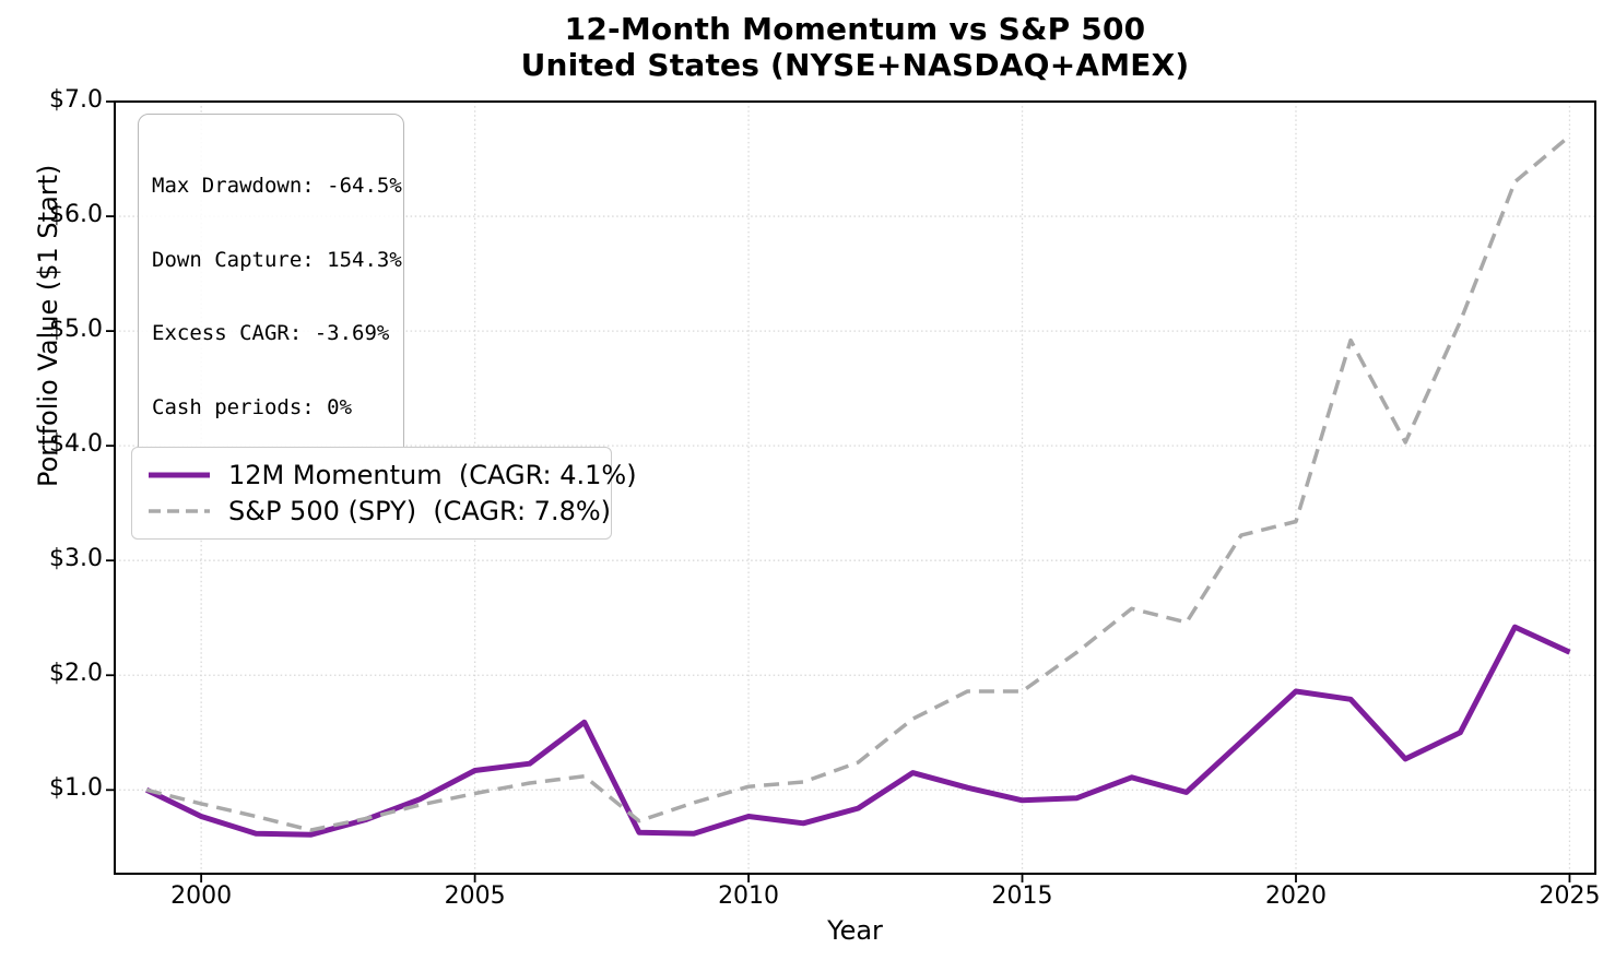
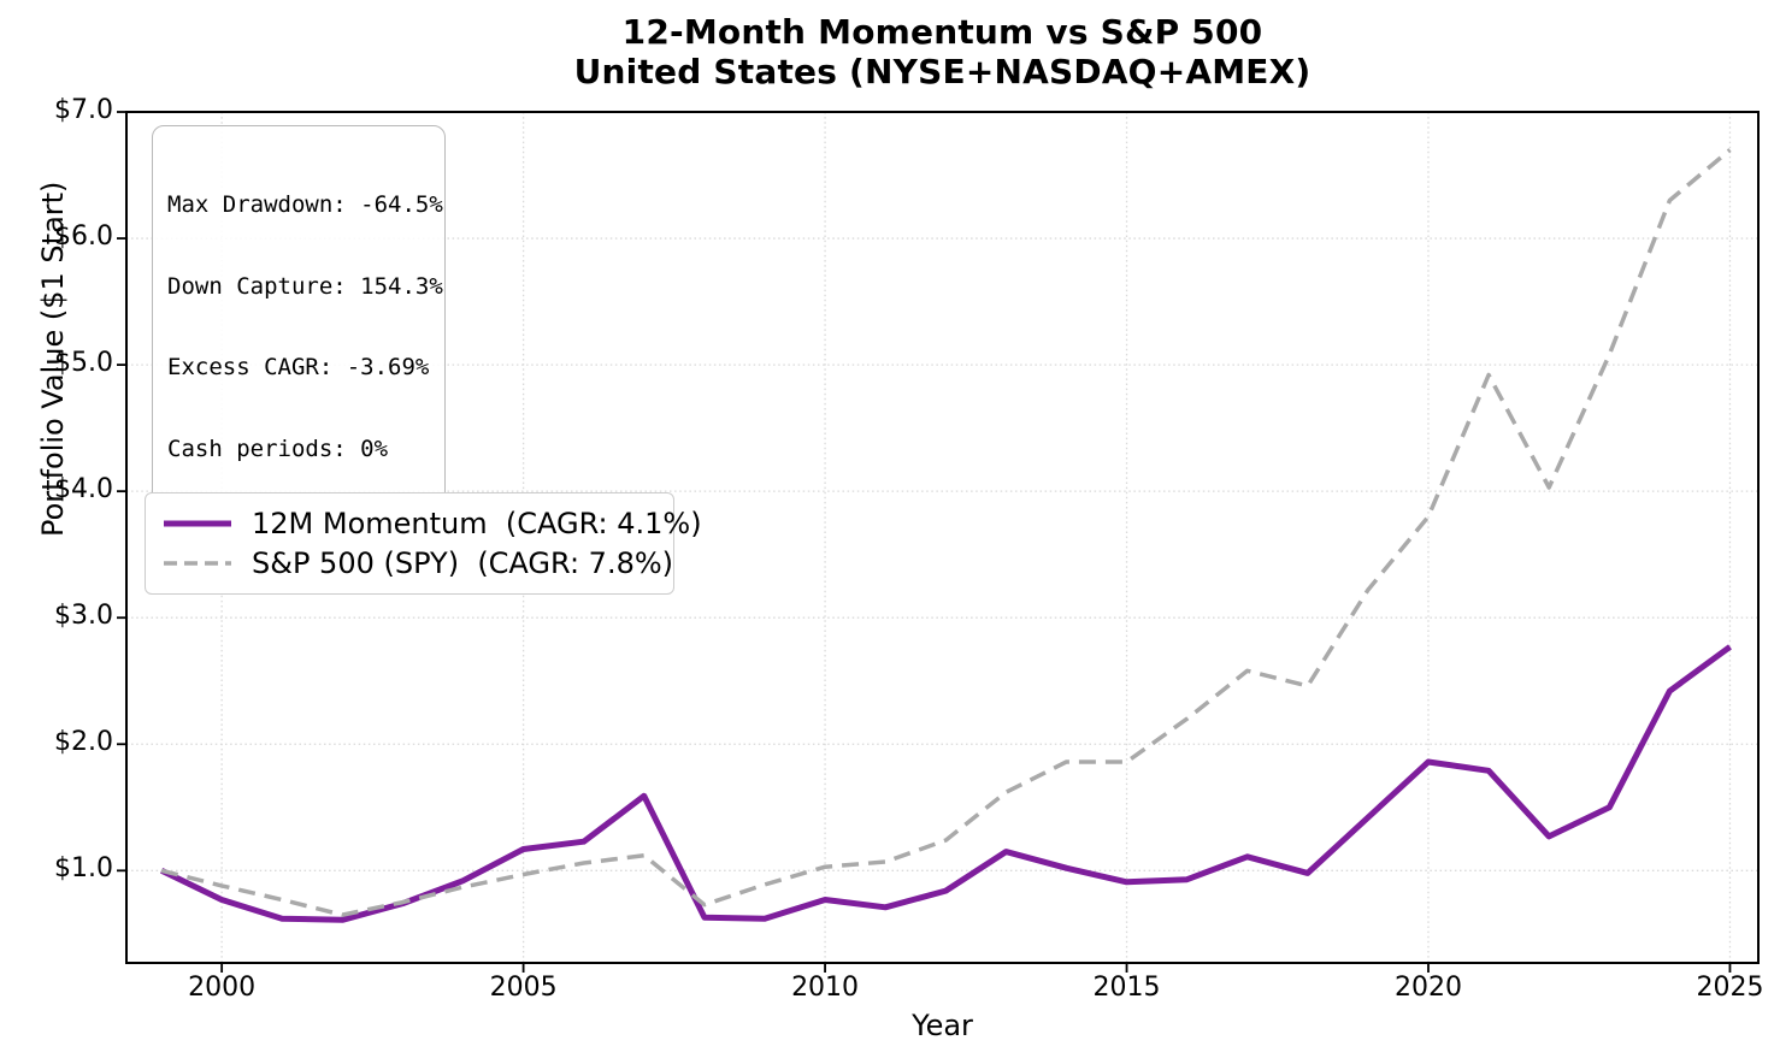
S&P 500 (SPY) (CAGR: 7.8%)/2020: $3.34 -> $3.80
12M Momentum (CAGR: 4.1%)/2025: $2.20 -> $2.77
